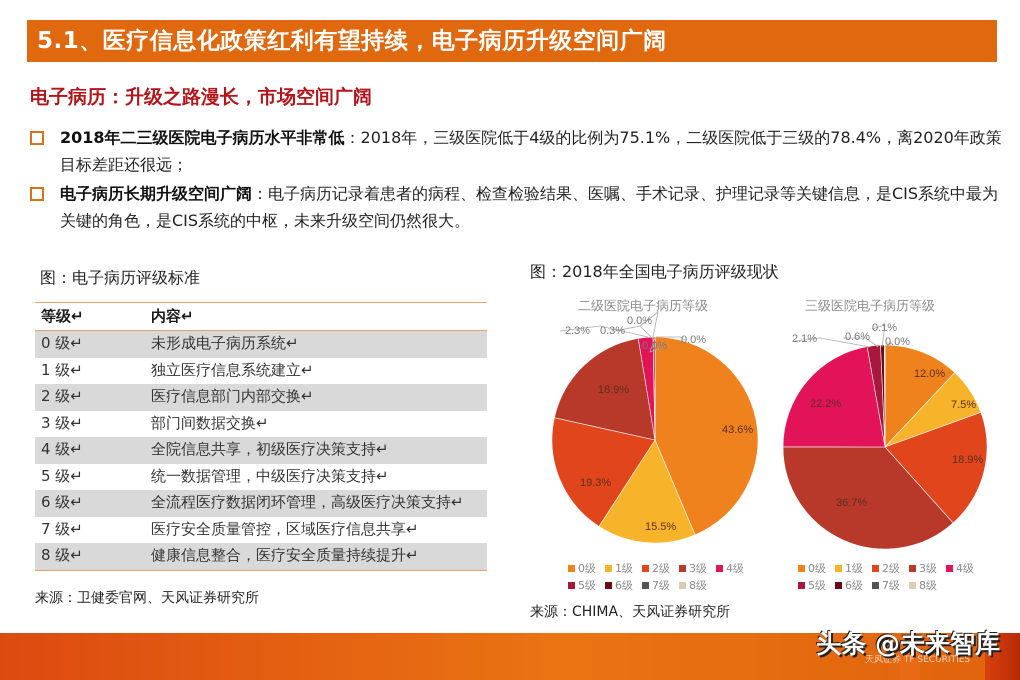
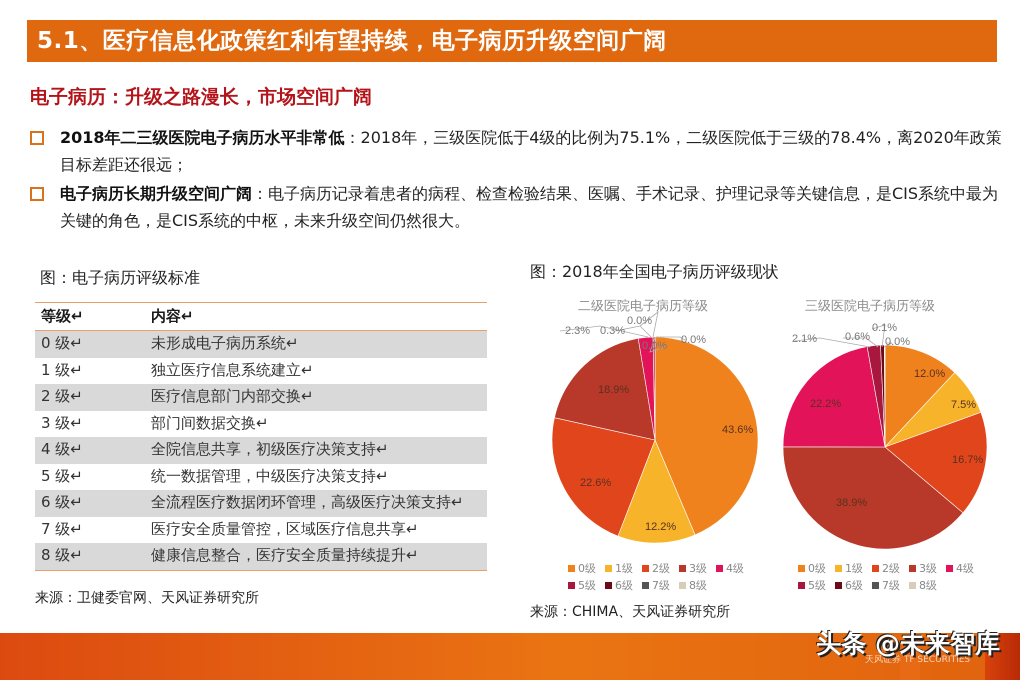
二级医院电子病历等级/1级: 15.5% -> 12.2%
二级医院电子病历等级/2级: 19.3% -> 22.6%
三级医院电子病历等级/2级: 18.9% -> 16.7%
三级医院电子病历等级/3级: 36.7% -> 38.9%
